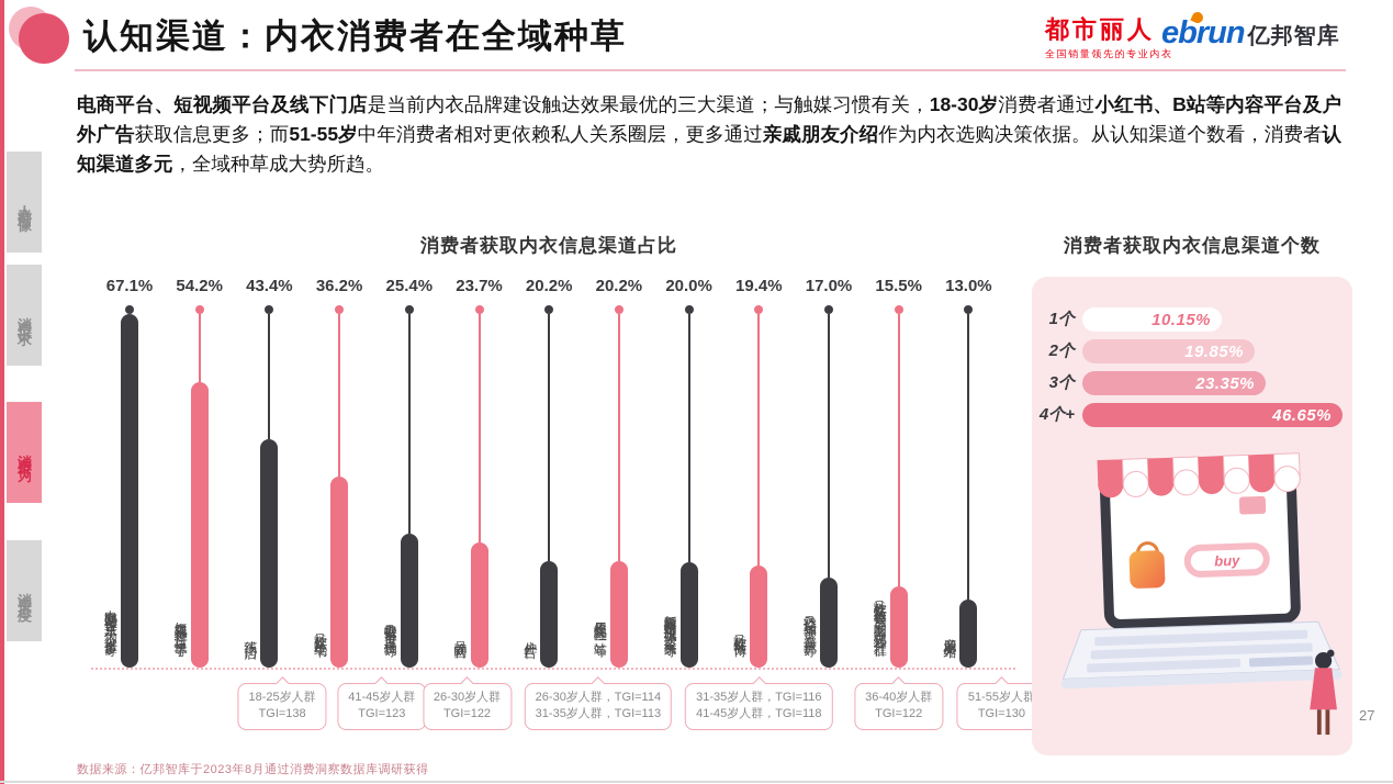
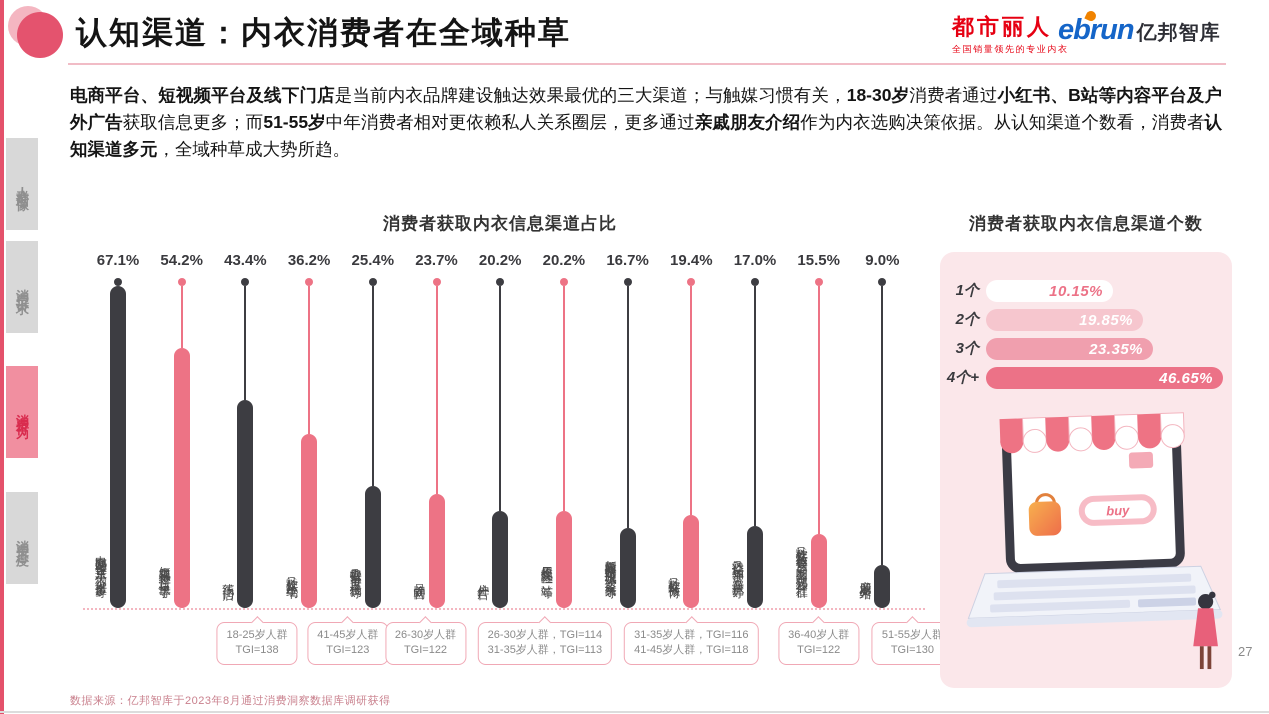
消费者获取内衣信息渠道占比/新闻媒体网站（腾讯媒体/今日头条等）: 20.0% -> 16.7%
消费者获取内衣信息渠道占比/亲戚朋友介绍: 13.0% -> 9.0%
